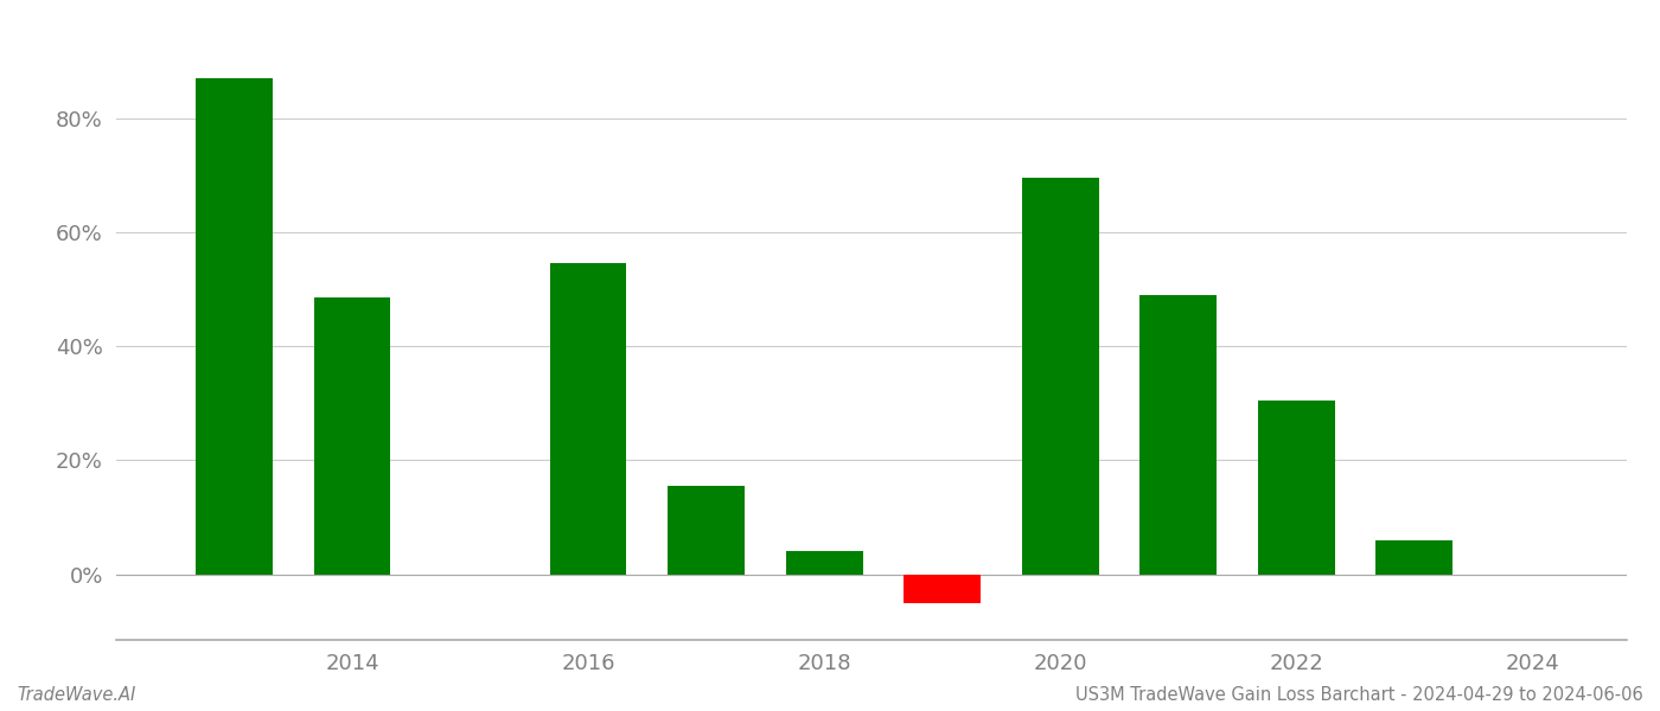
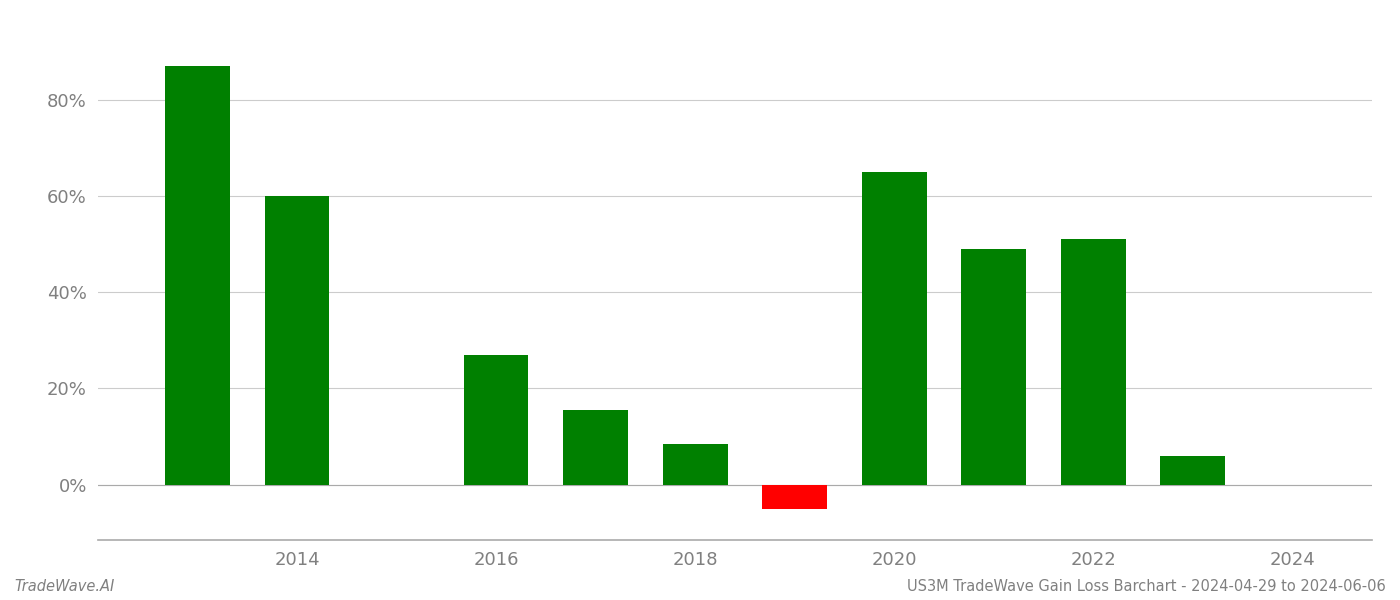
2014: 48.5% -> 60.0%
2016: 54.5% -> 27.0%
2018: 4.0% -> 8.5%
2020: 69.5% -> 65.0%
2022: 30.5% -> 51.0%
